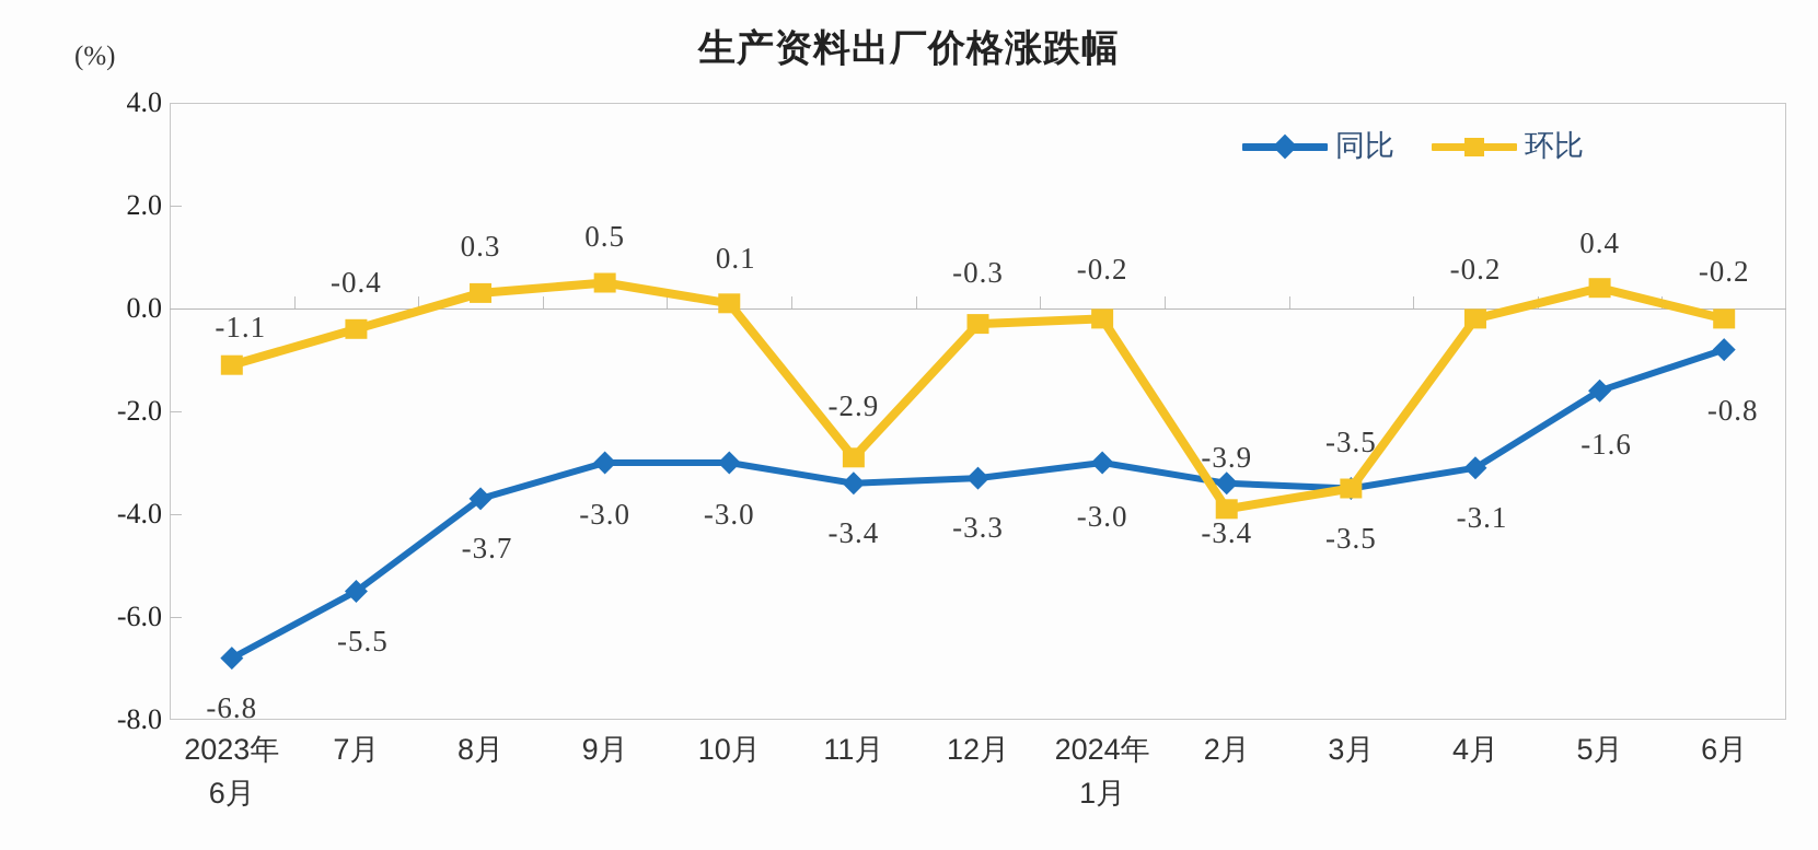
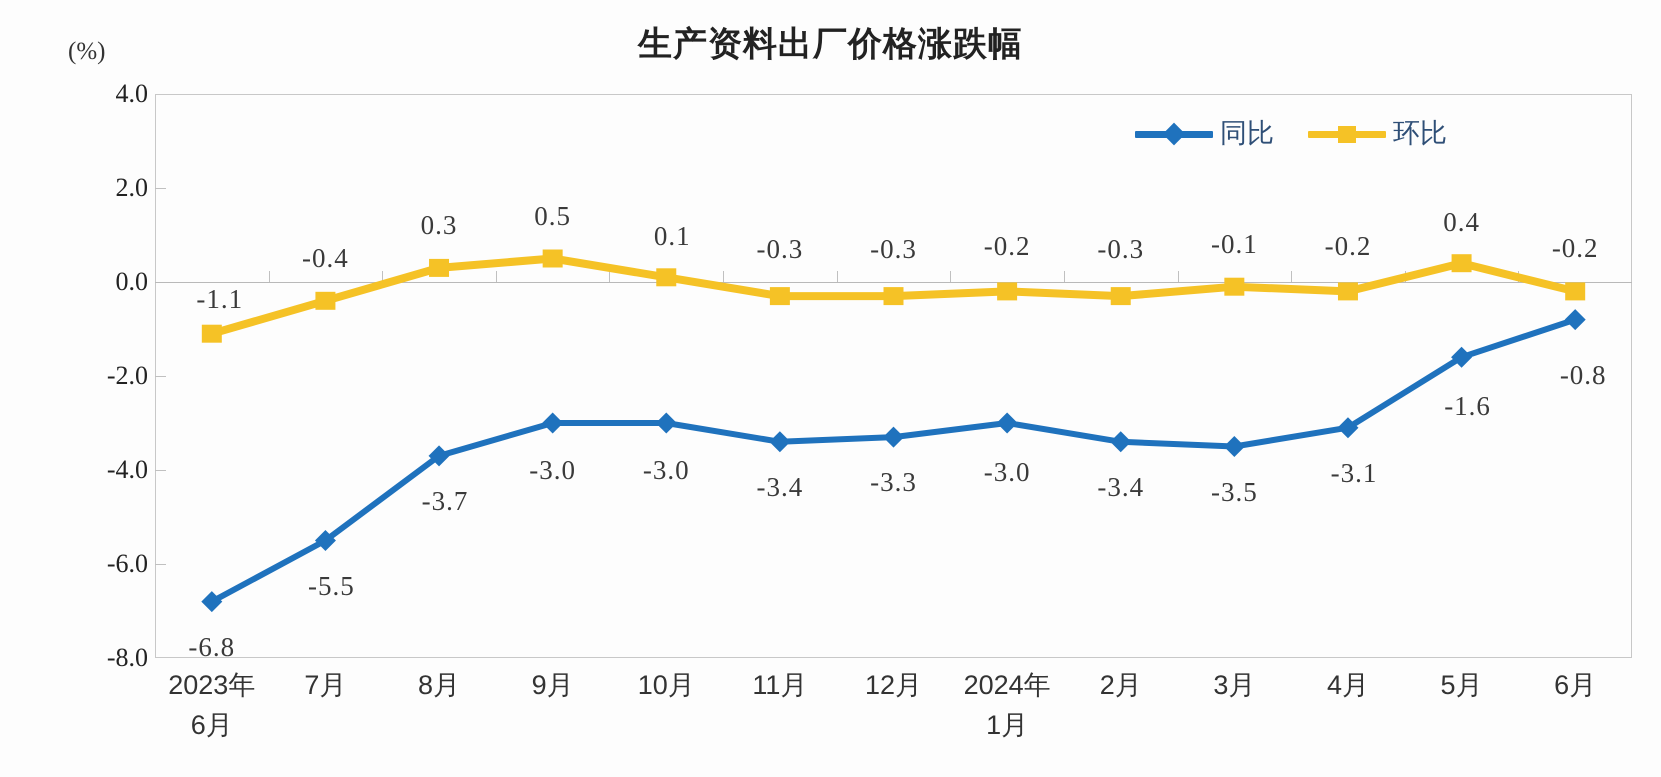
环比/11月: -2.9 -> -0.3
环比/2月: -3.9 -> -0.3
环比/3月: -3.5 -> -0.1
